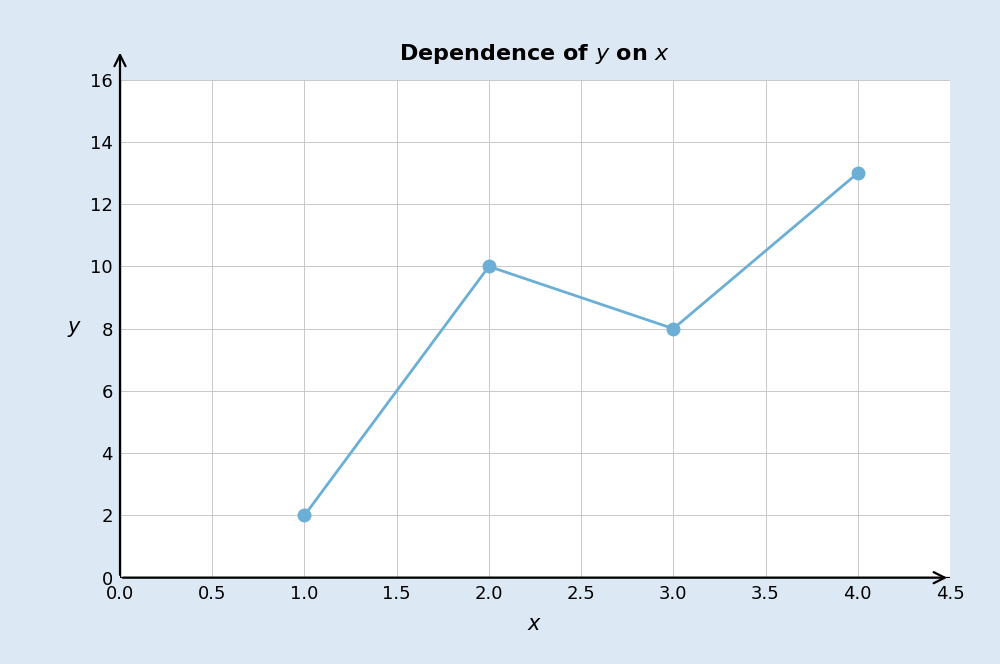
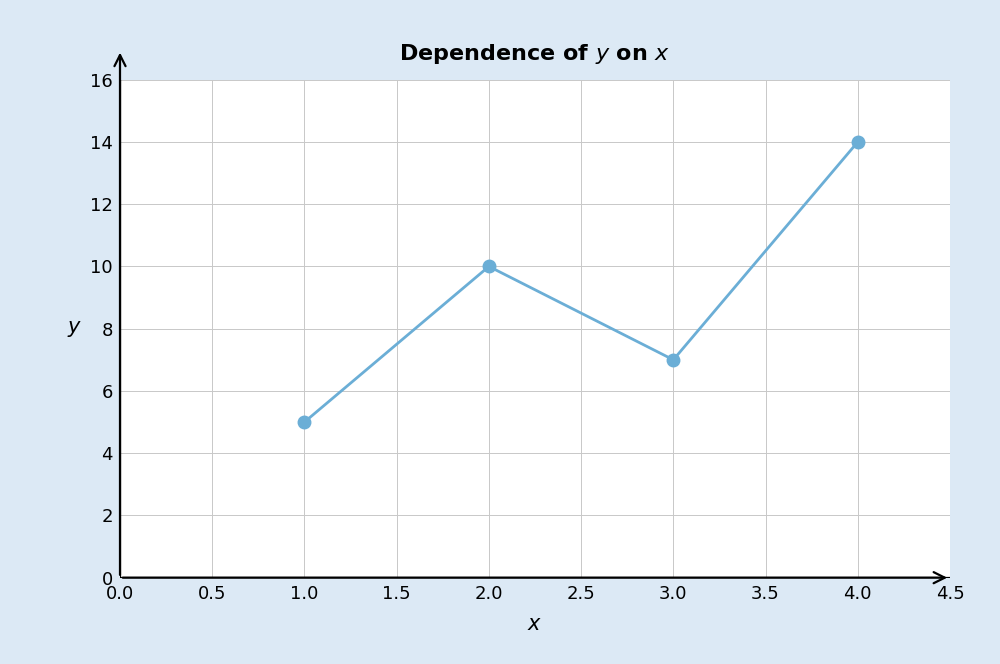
1.0: 2 -> 5
3.0: 8 -> 7
4.0: 13 -> 14
